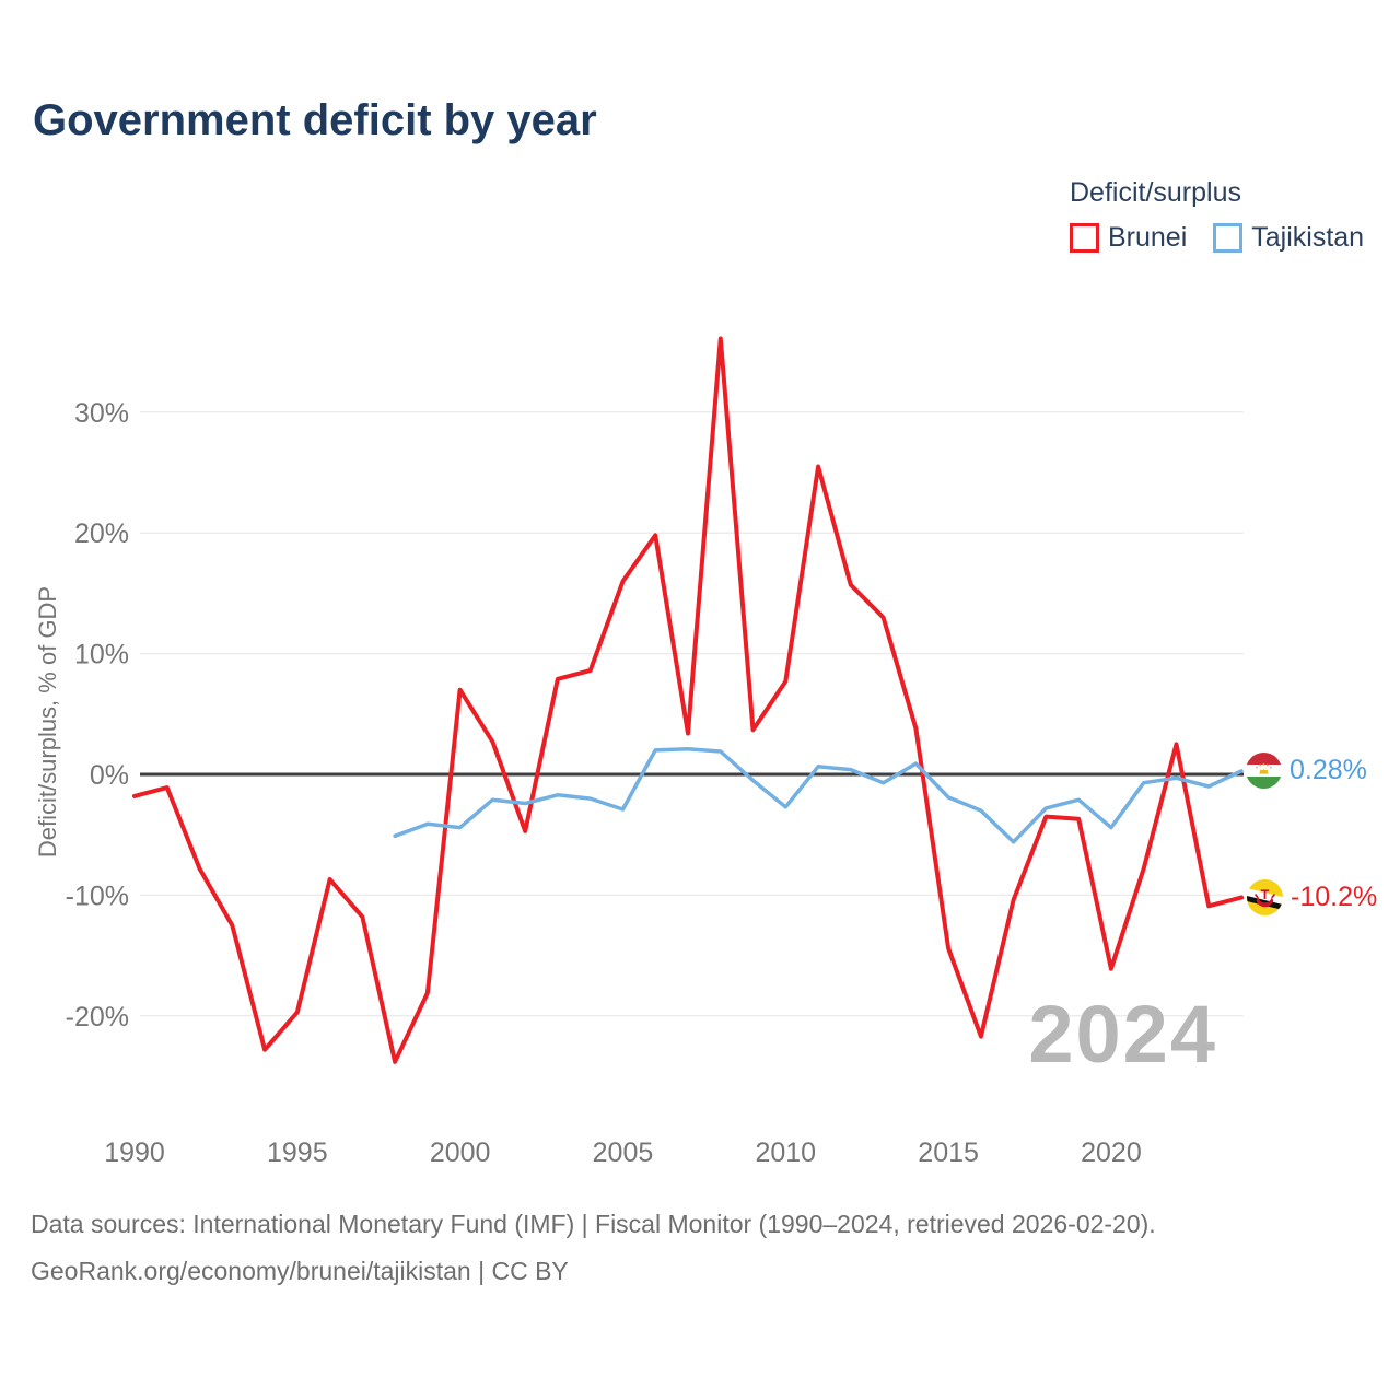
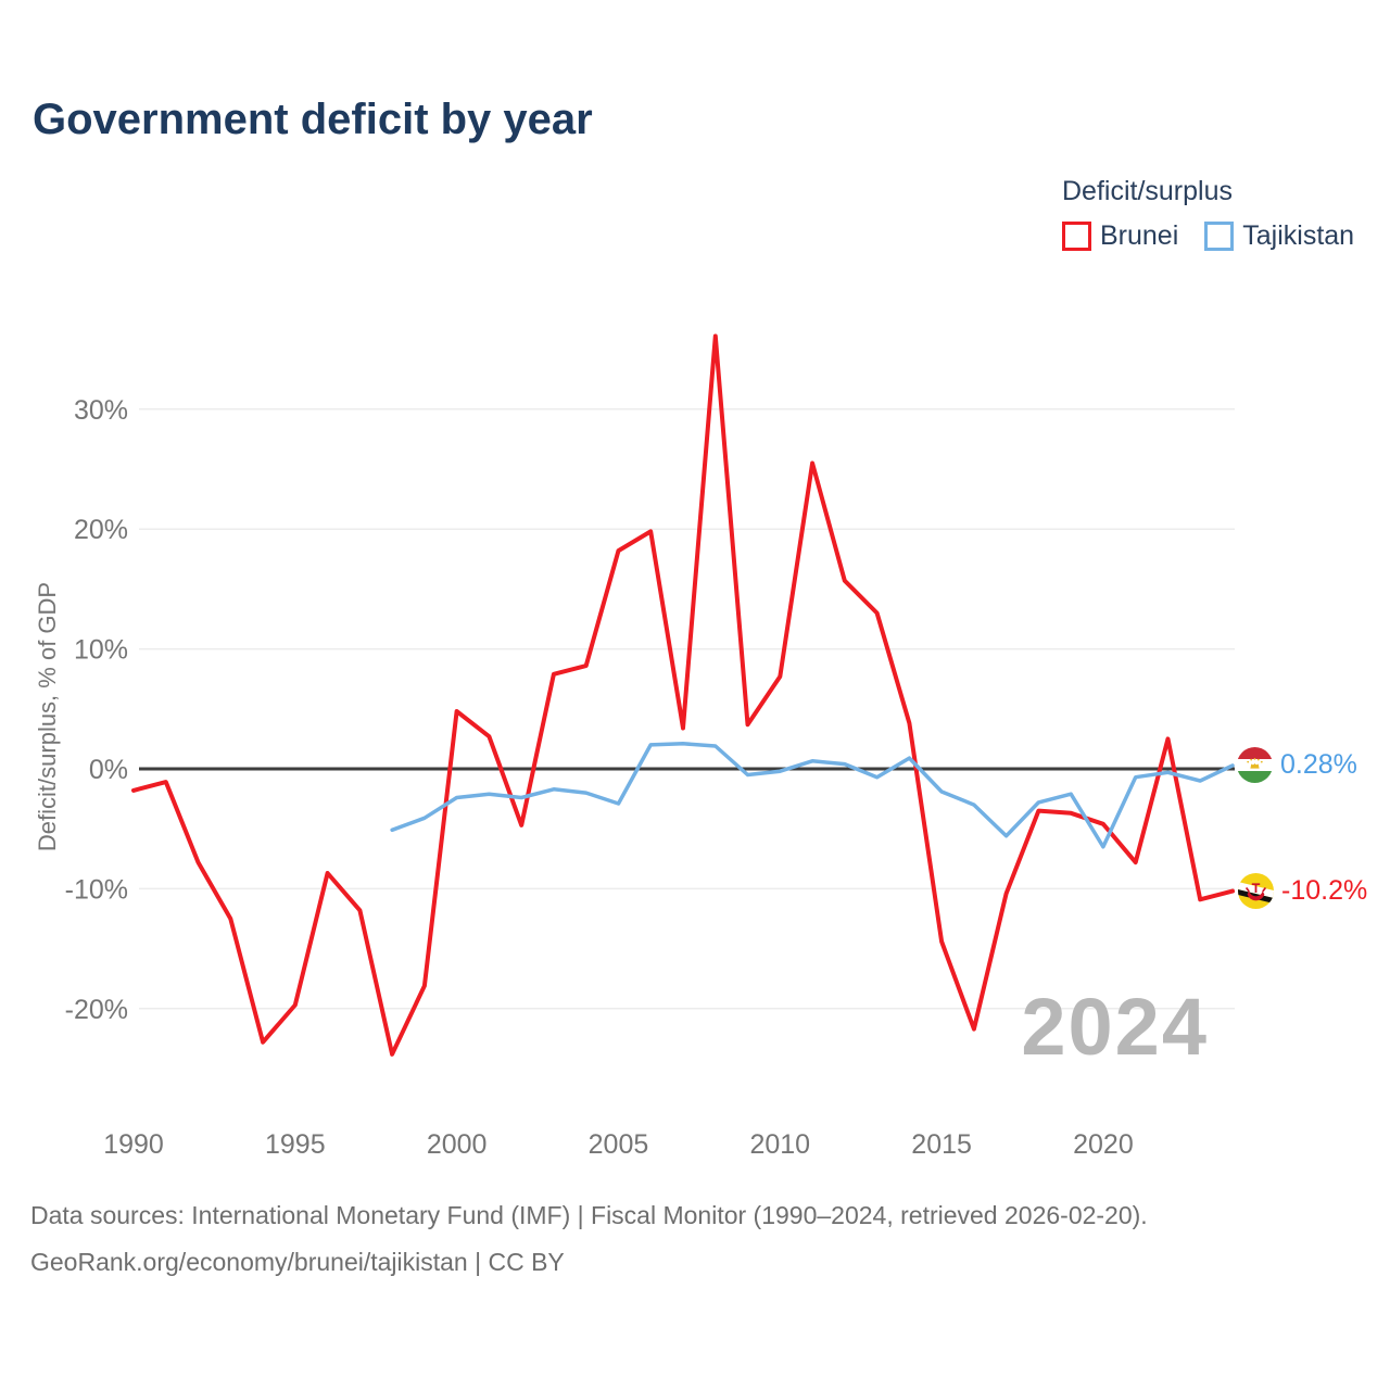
Brunei/2000: 7.0% -> 4.8%
Tajikistan/2000: -4.4% -> -2.4%
Brunei/2005: 16.0% -> 18.2%
Tajikistan/2010: -2.7% -> -0.2%
Brunei/2020: -16.1% -> -4.6%
Tajikistan/2020: -4.4% -> -6.5%
